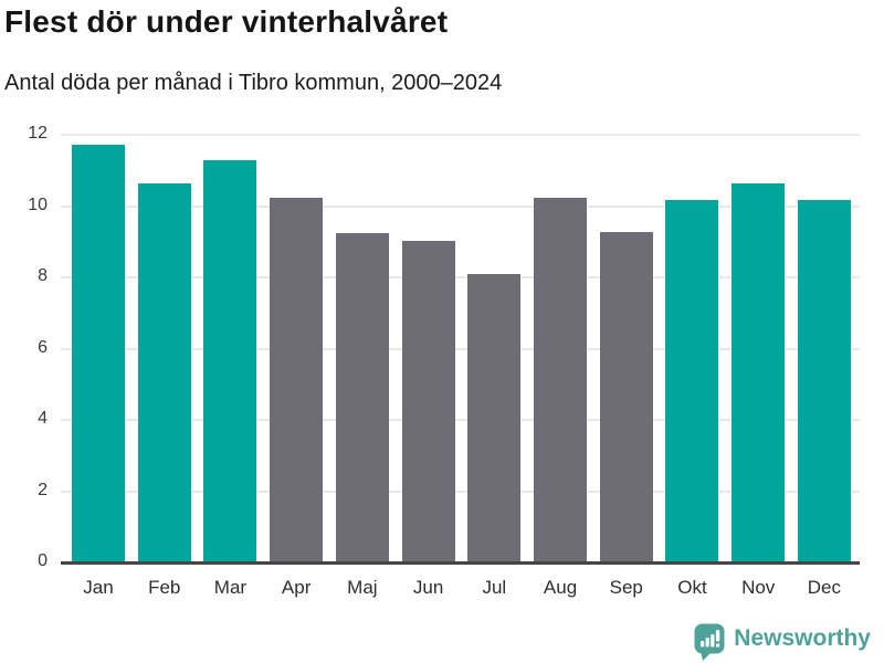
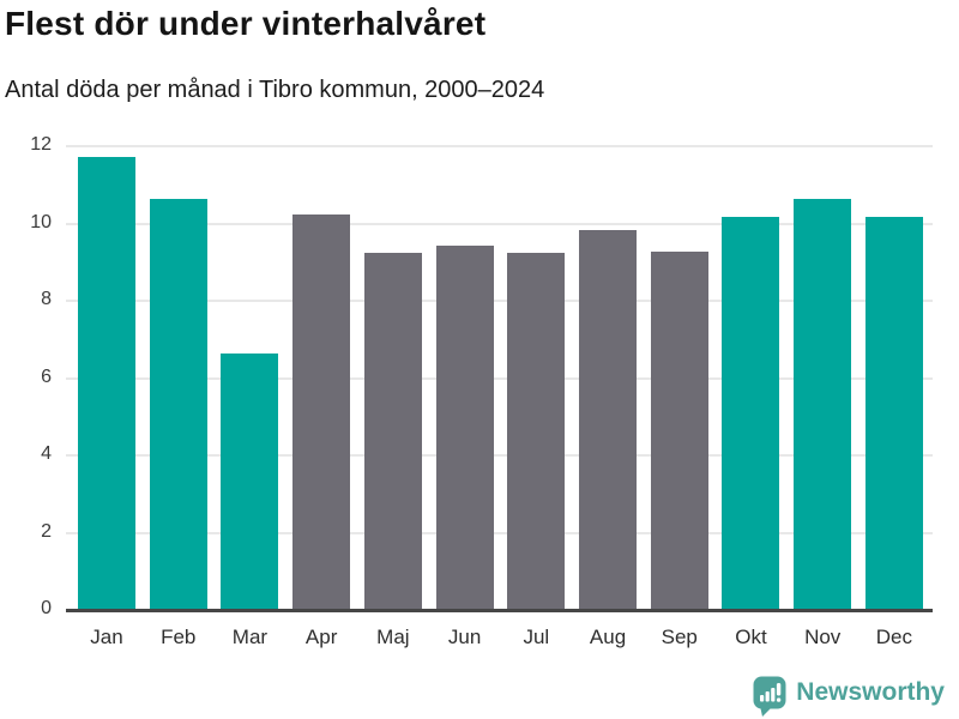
Mar: 11.2 -> 6.6
Jun: 9.0 -> 9.4
Jul: 8.1 -> 9.2
Aug: 10.2 -> 9.8
